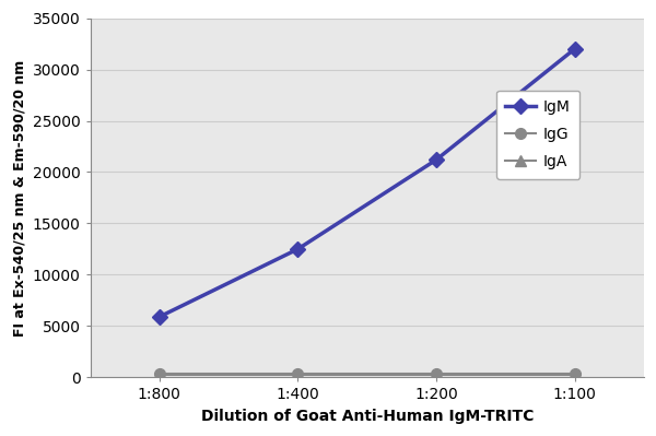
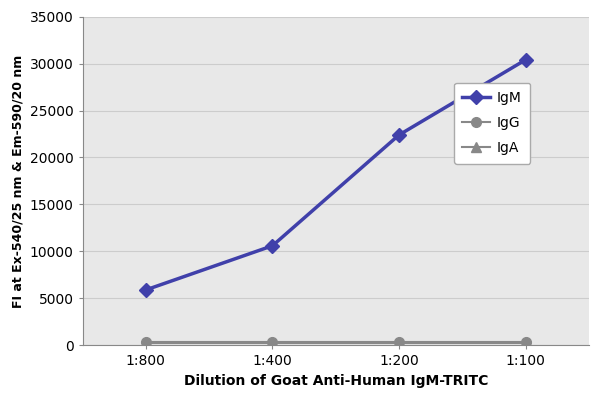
IgM/1:400: 12500 -> 10600
IgM/1:200: 21200 -> 22400
IgM/1:100: 32000 -> 30400
